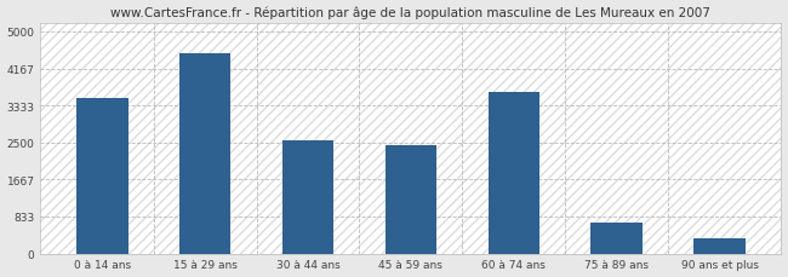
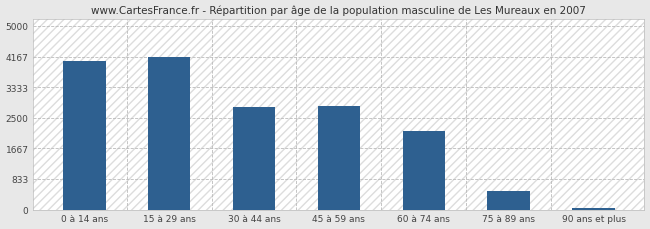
0 à 14 ans: 3500 -> 4050
15 à 29 ans: 4500 -> 4150
30 à 44 ans: 2550 -> 2800
45 à 59 ans: 2450 -> 2830
60 à 74 ans: 3650 -> 2150
75 à 89 ans: 700 -> 500
90 ans et plus: 350 -> 60
